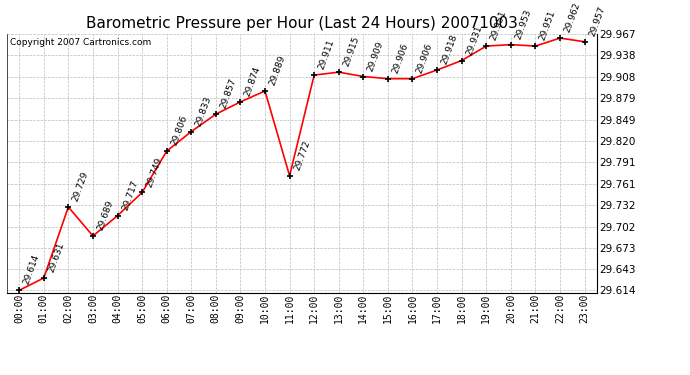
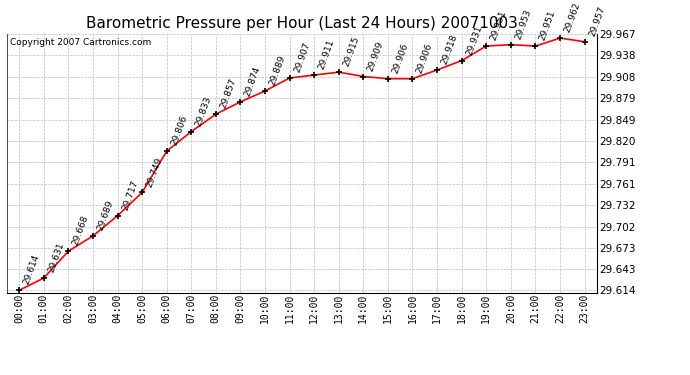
02:00: 29.729 -> 29.668
11:00: 29.772 -> 29.907
